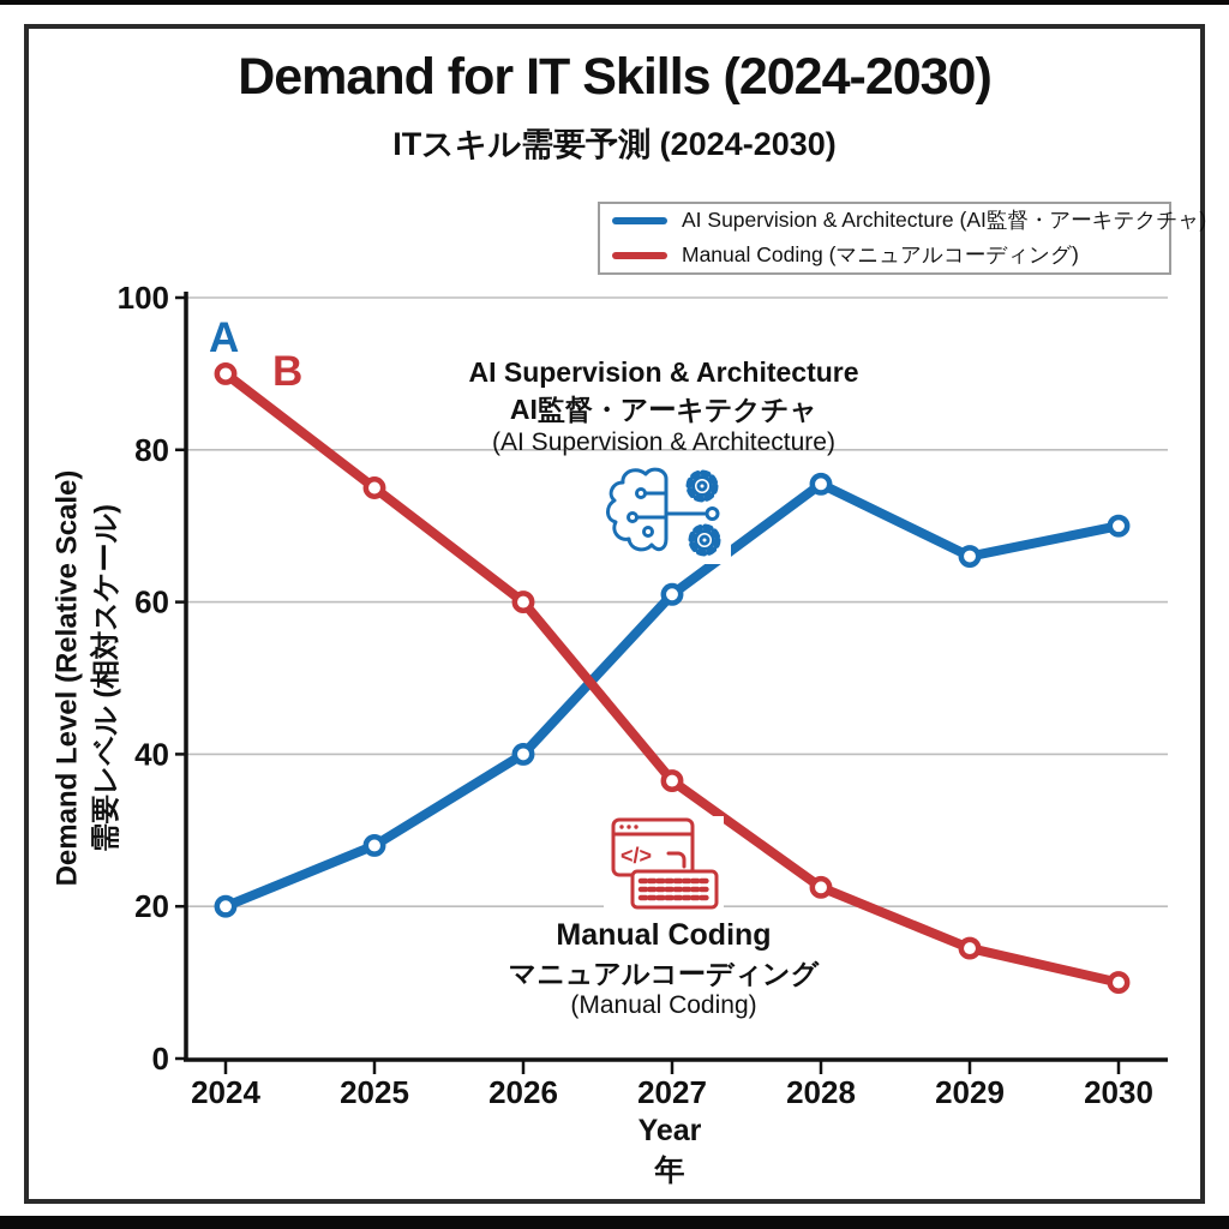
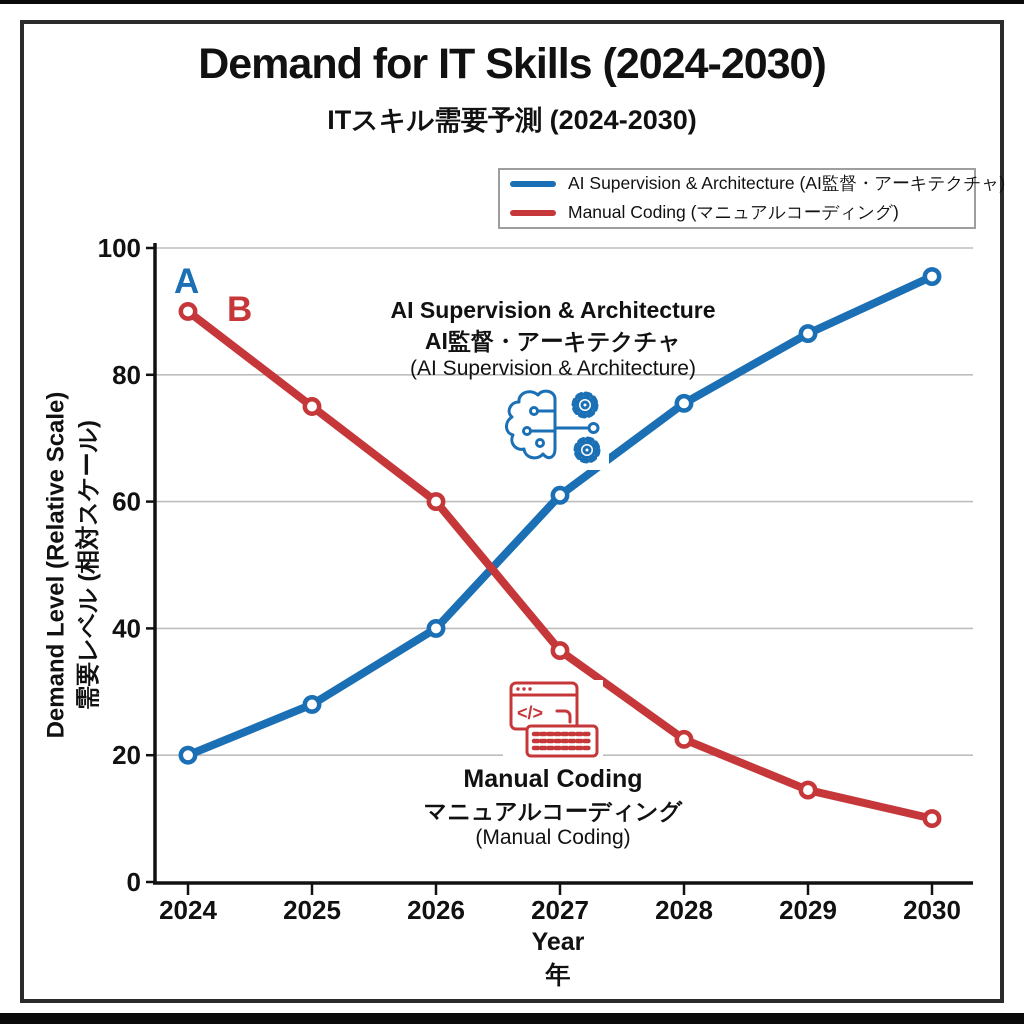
AI Supervision & Architecture (AI監督・アーキテクチャ)/2029: 66 -> 86
AI Supervision & Architecture (AI監督・アーキテクチャ)/2030: 70 -> 96
